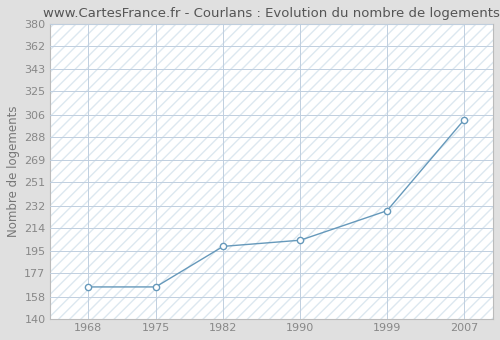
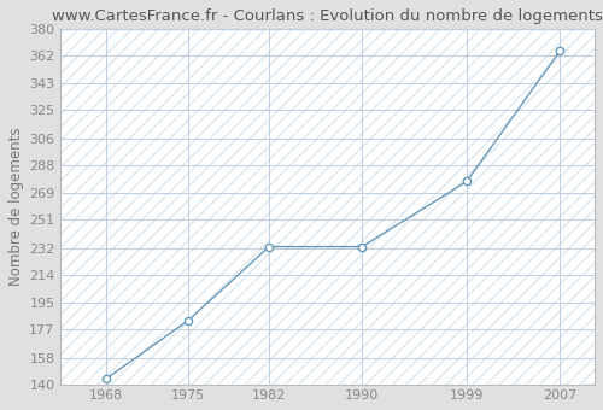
1968: 166 -> 144
1975: 166 -> 183
1982: 199 -> 233
1990: 204 -> 233
1999: 228 -> 277
2007: 302 -> 365
